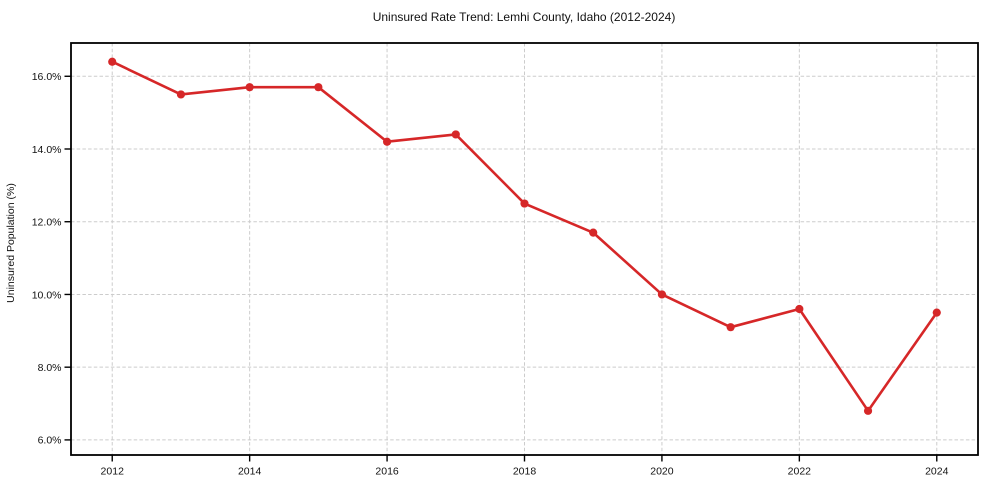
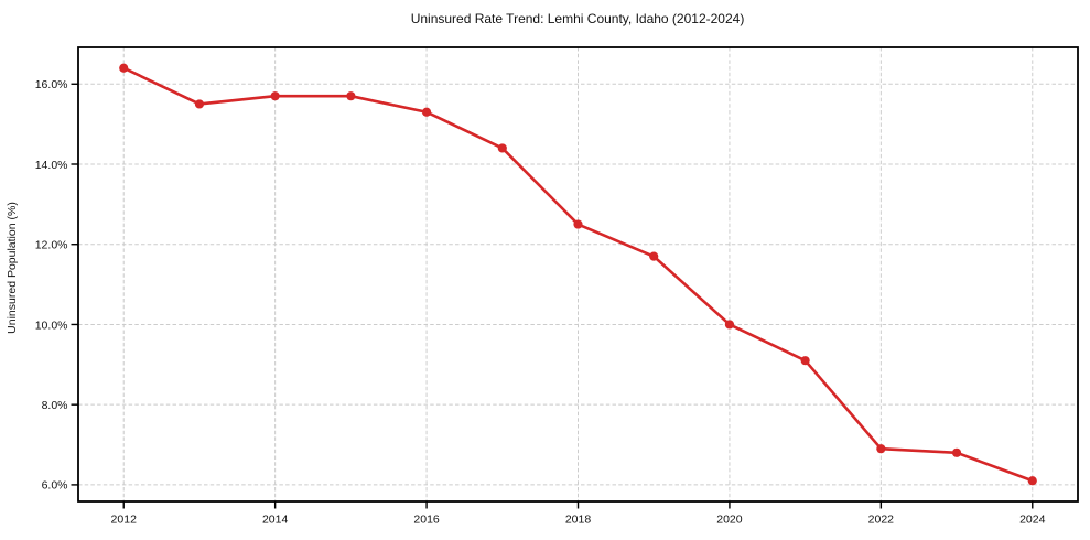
2016: 14.2% -> 15.3%
2022: 9.6% -> 6.9%
2024: 9.5% -> 6.1%
